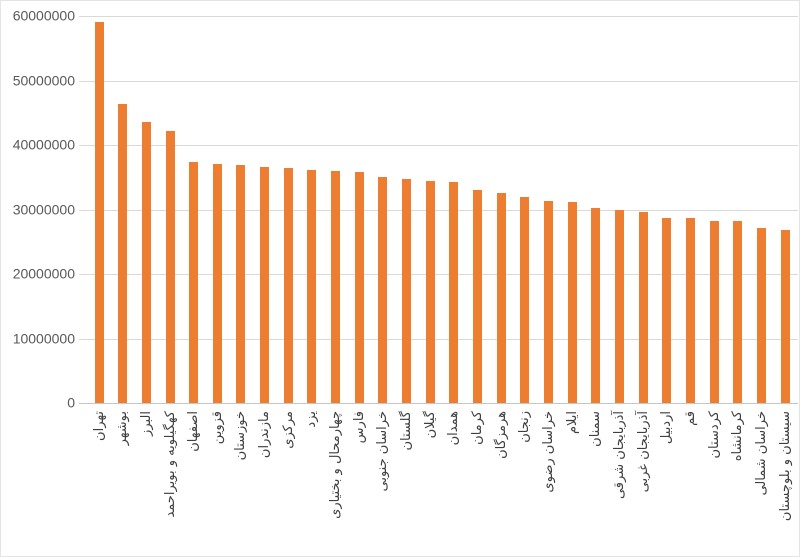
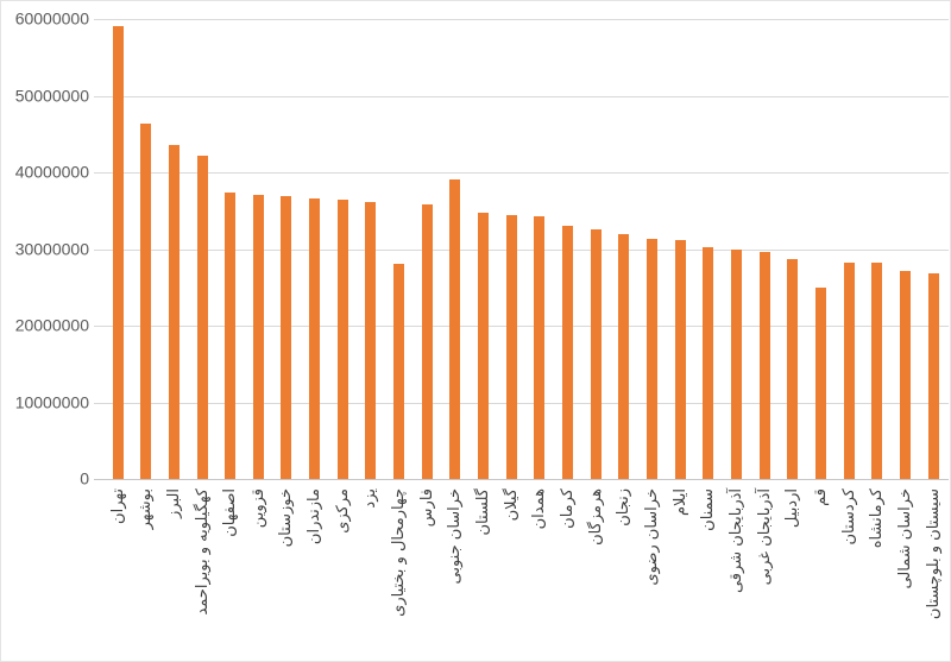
چهارمحال و بختیاری: 36000000 -> 28000000
خراسان جنوبی: 35000000 -> 39000000
قم: 29000000 -> 25000000
